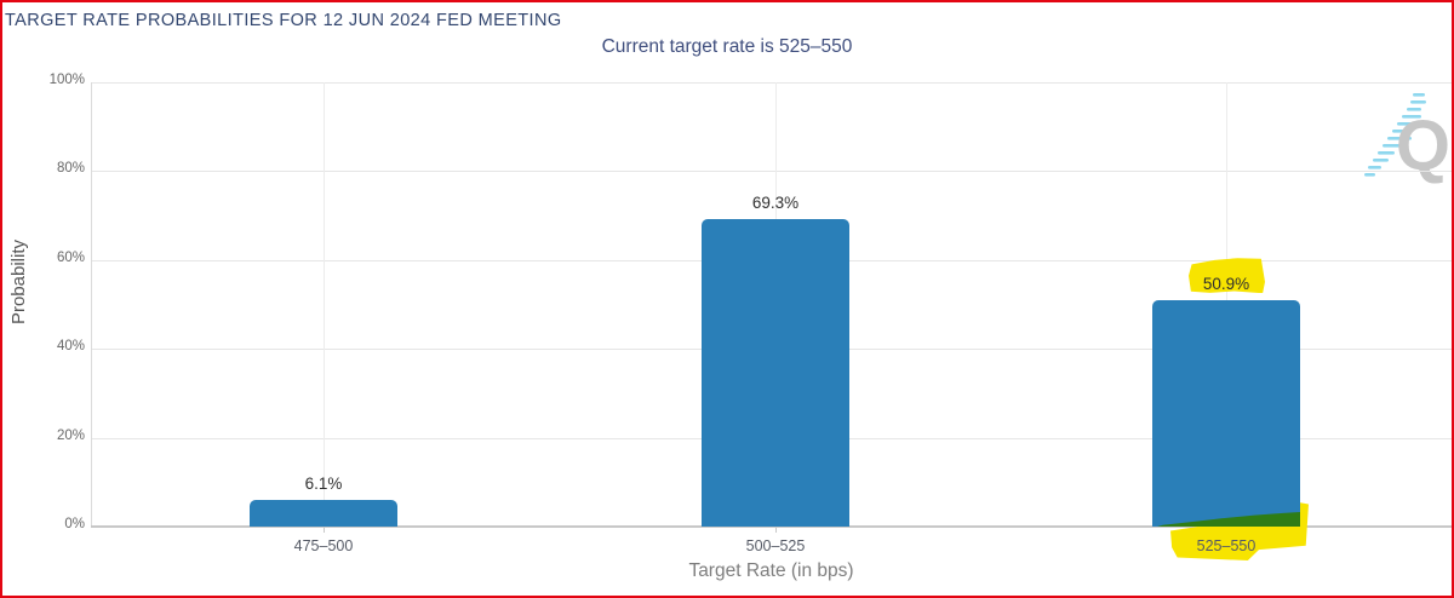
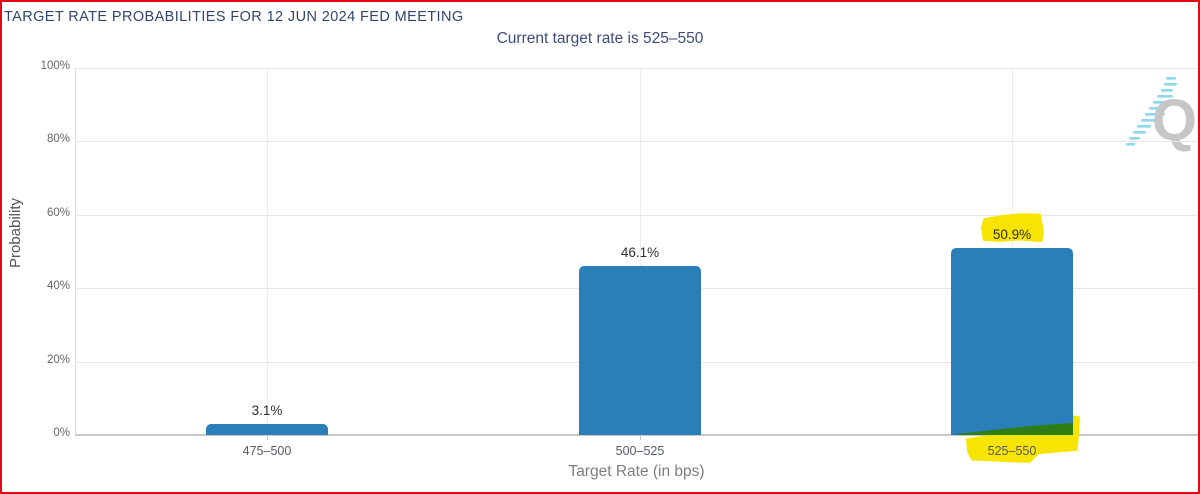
475–500: 6.1% -> 3.1%
500–525: 69.3% -> 46.1%
